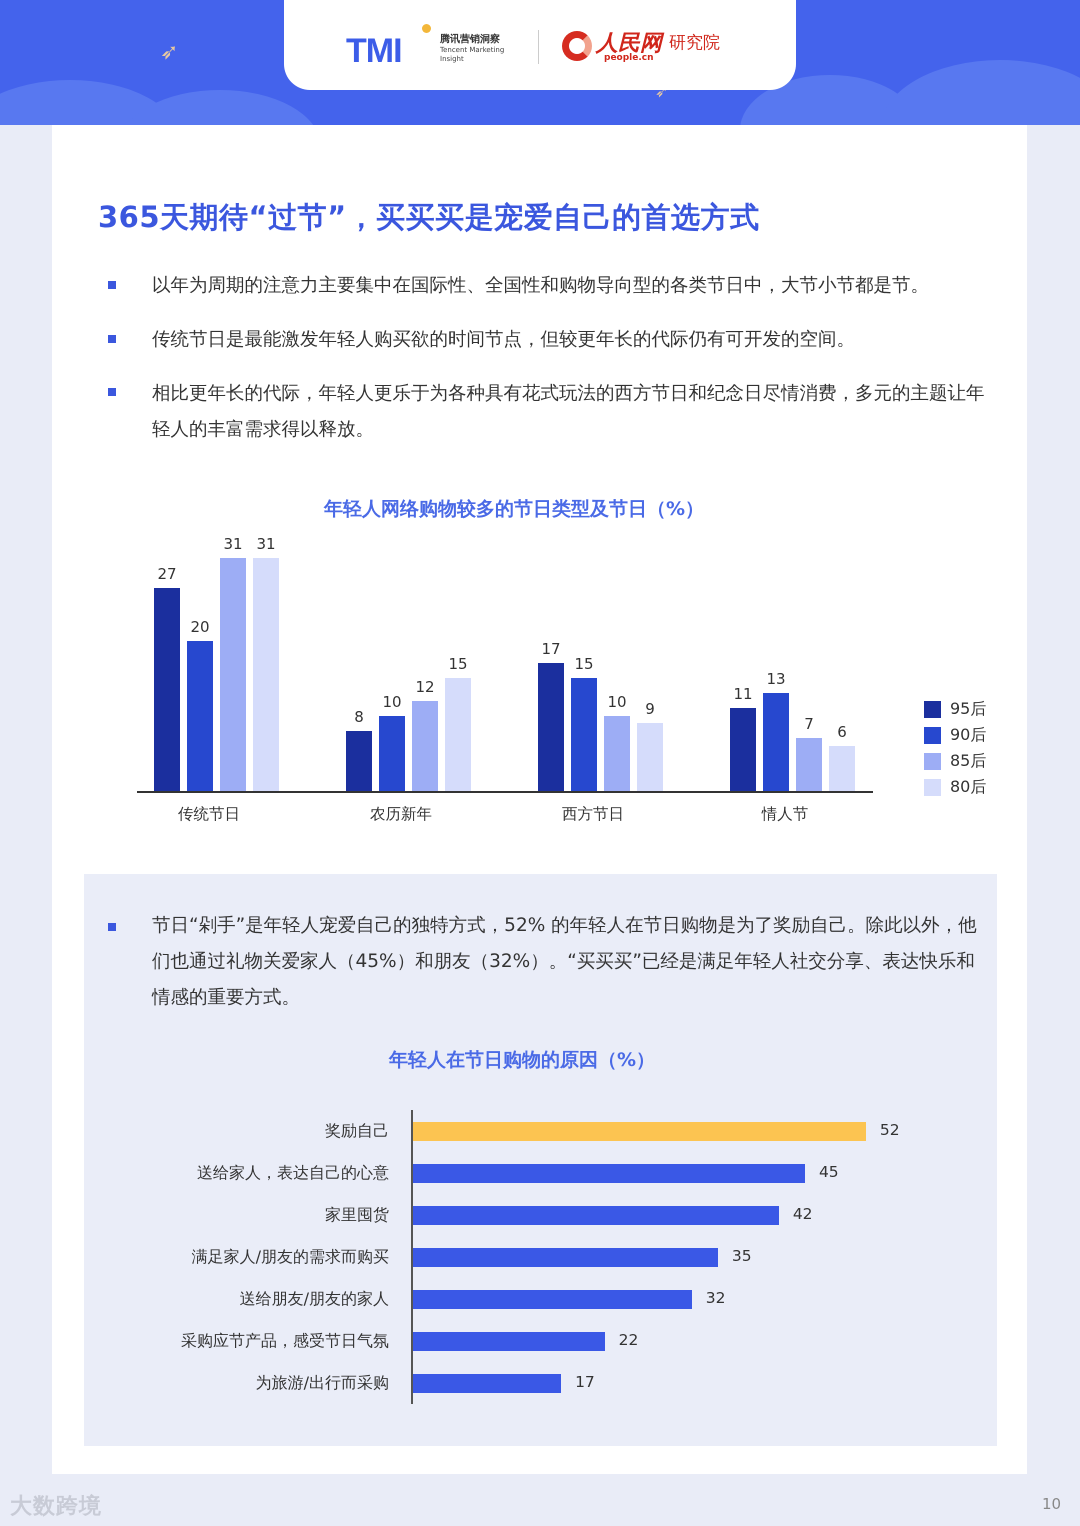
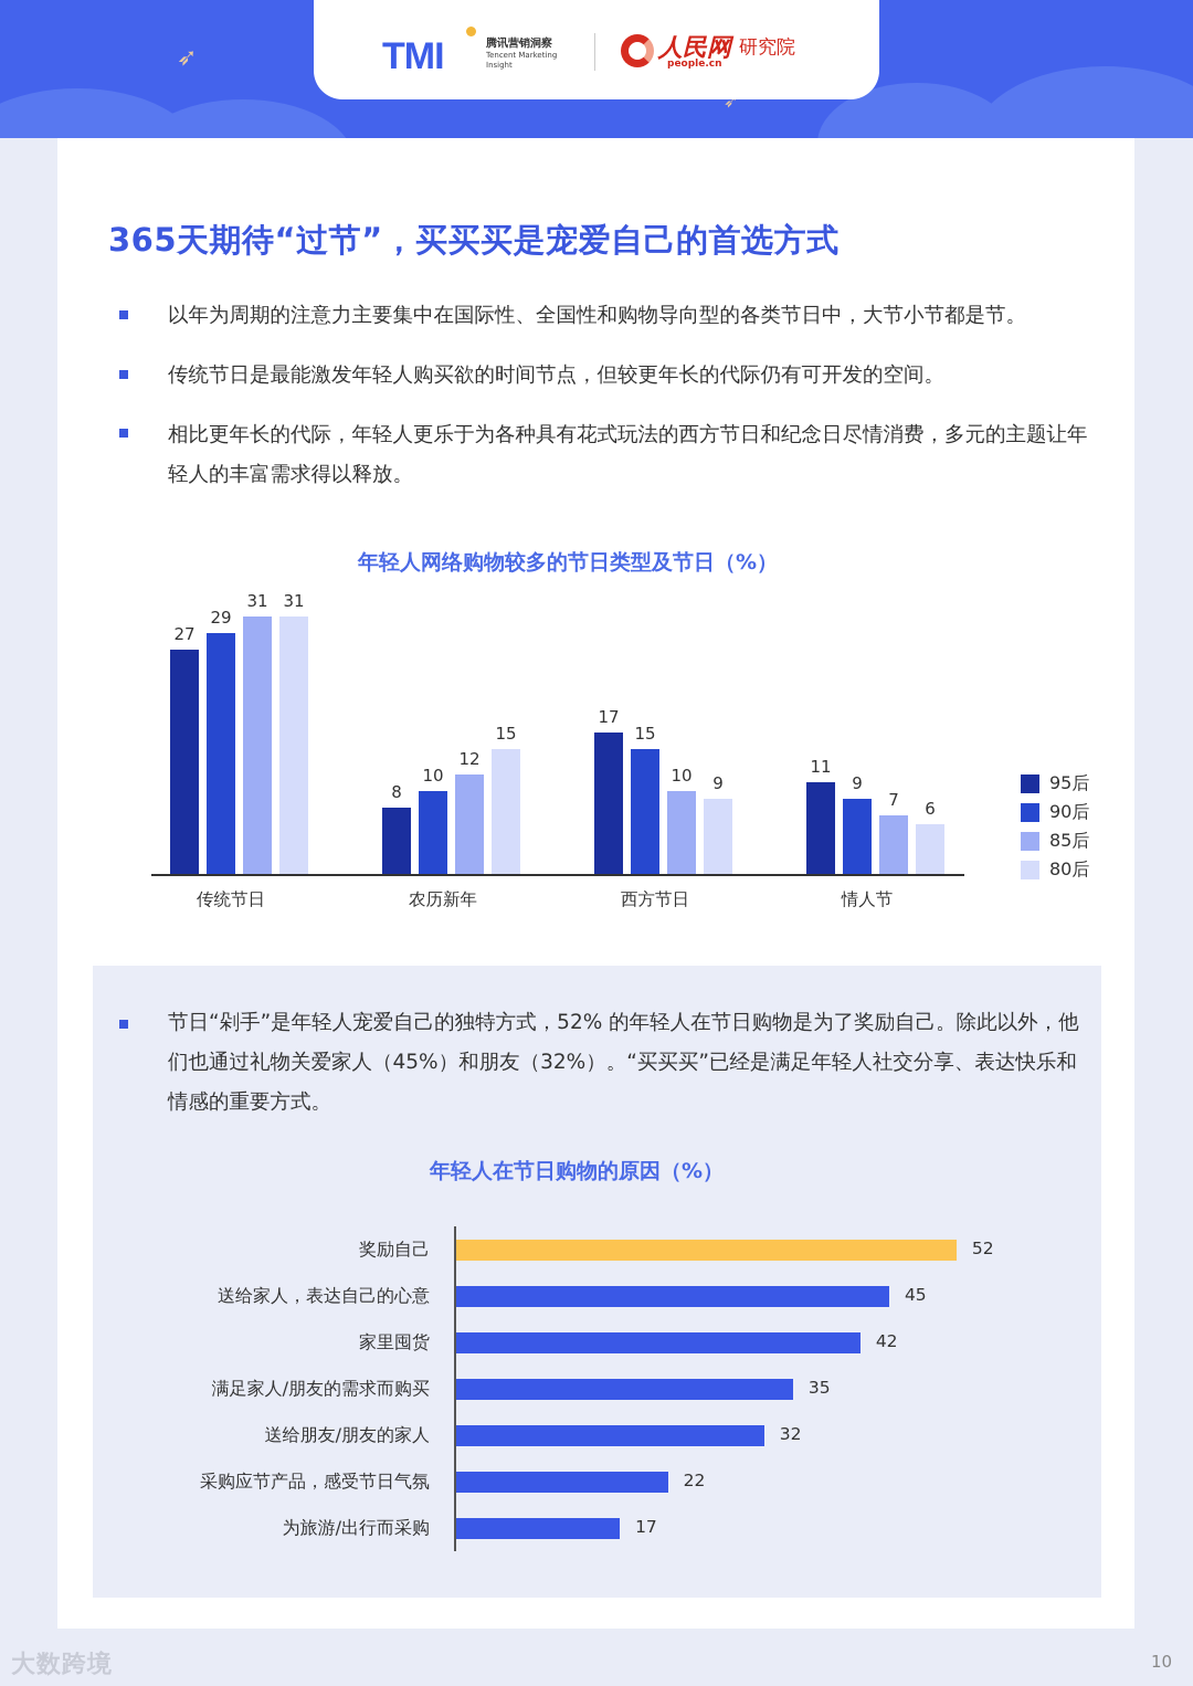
年轻人网络购物较多的节日类型及节日（%）/90后/传统节日: 20 -> 29
年轻人网络购物较多的节日类型及节日（%）/90后/情人节: 13 -> 9
